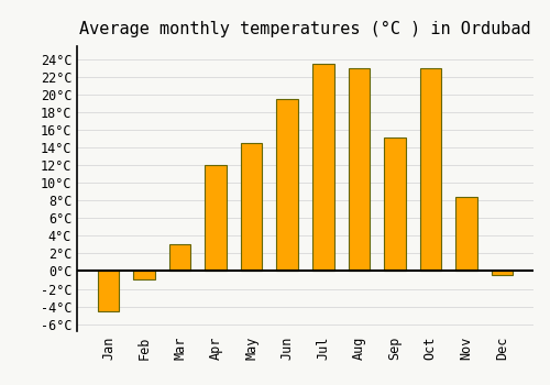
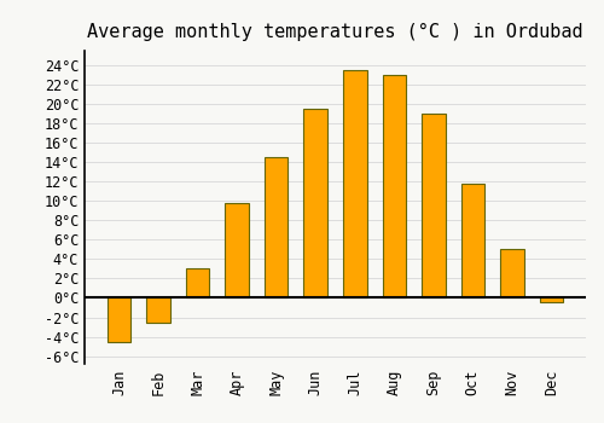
Feb: -1.0°C -> -2.5°C
Apr: 12.0°C -> 9.8°C
Sep: 15.2°C -> 19.0°C
Oct: 23.0°C -> 11.8°C
Nov: 8.4°C -> 5.0°C
